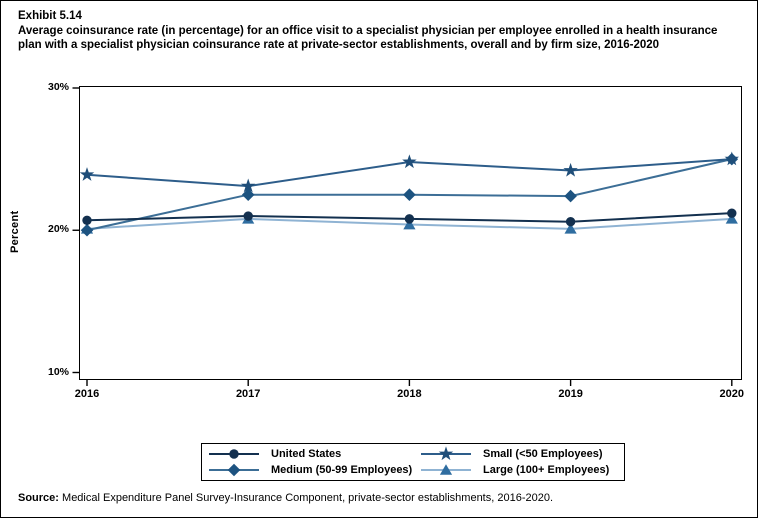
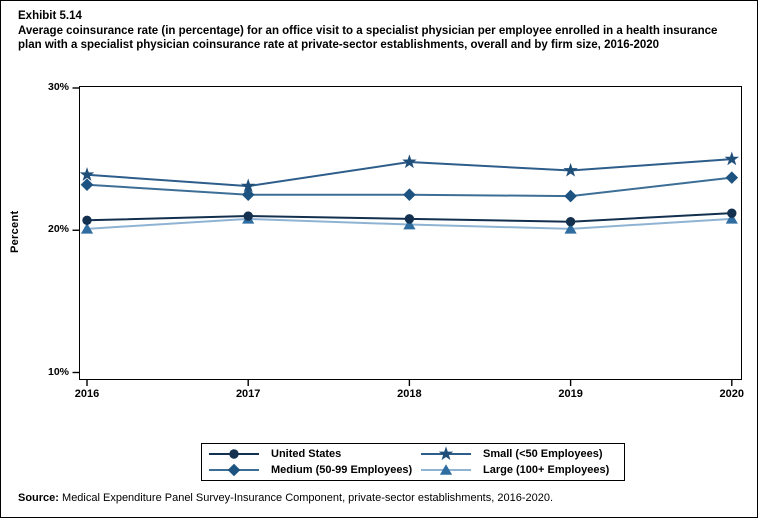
Medium (50-99 Employees)/2016: 20.0% -> 23.2%
Medium (50-99 Employees)/2020: 25.0% -> 23.7%
